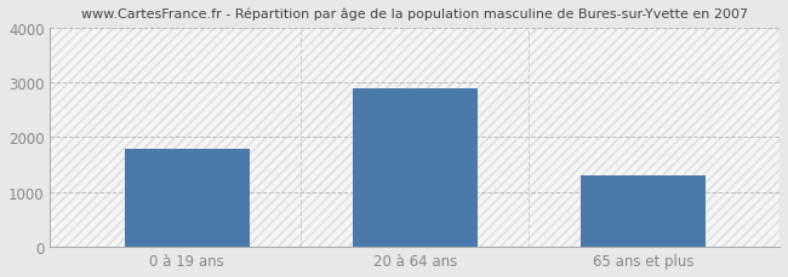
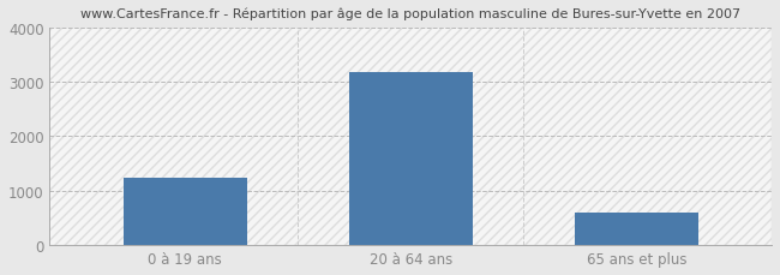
0 à 19 ans: 1800 -> 1230
20 à 64 ans: 2900 -> 3180
65 ans et plus: 1300 -> 610
